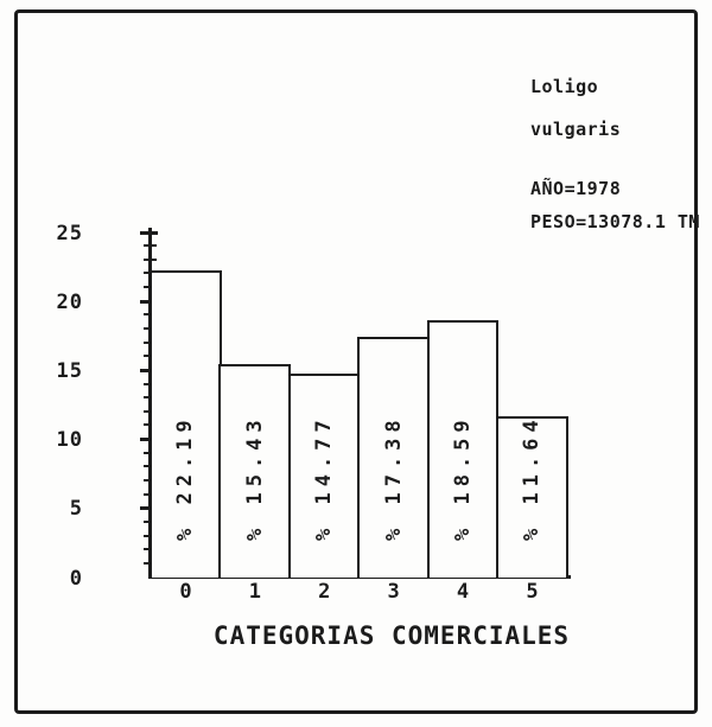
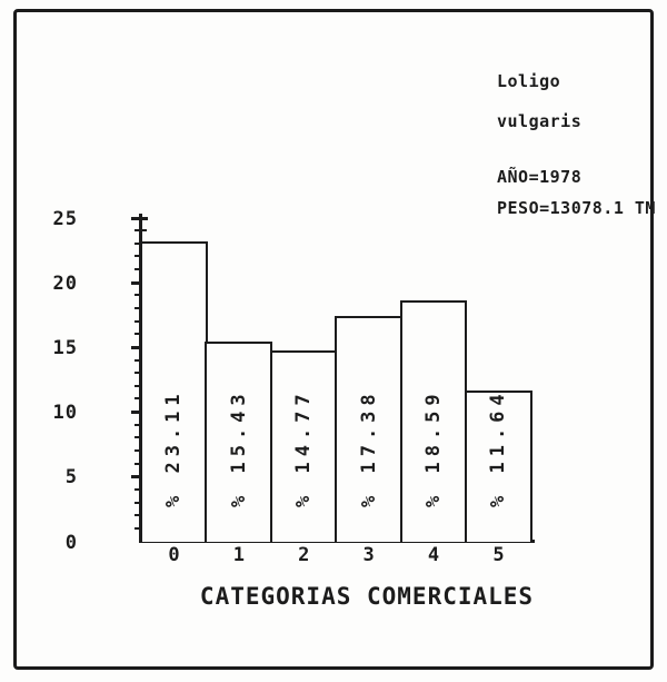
0: 22.19 -> 23.11
